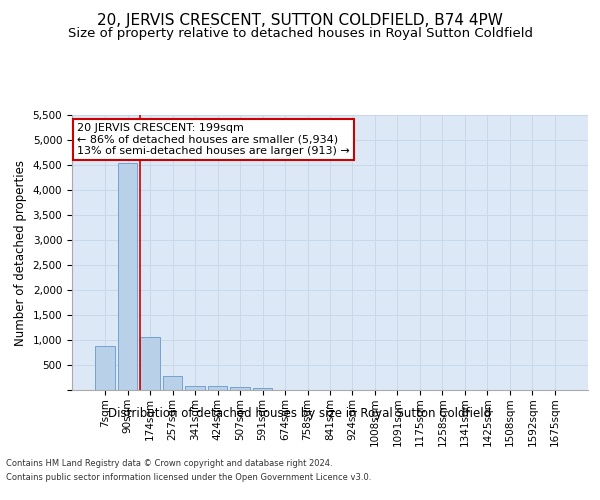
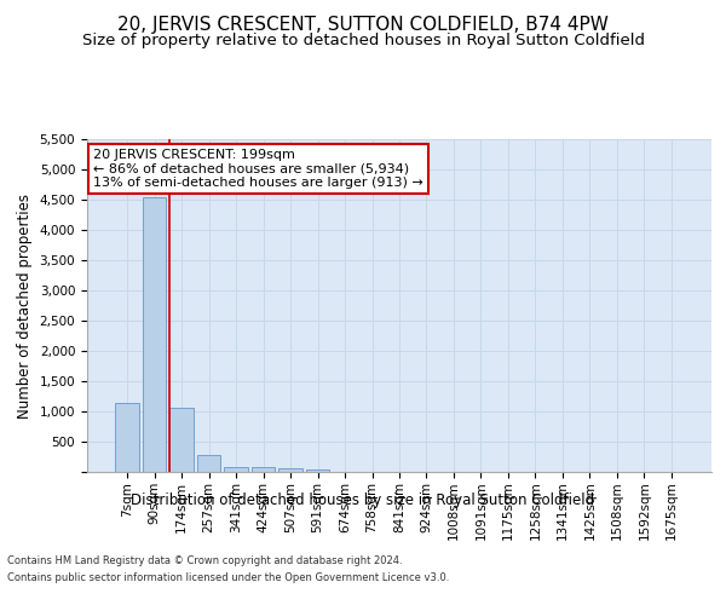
7sqm: 880 -> 1,140
